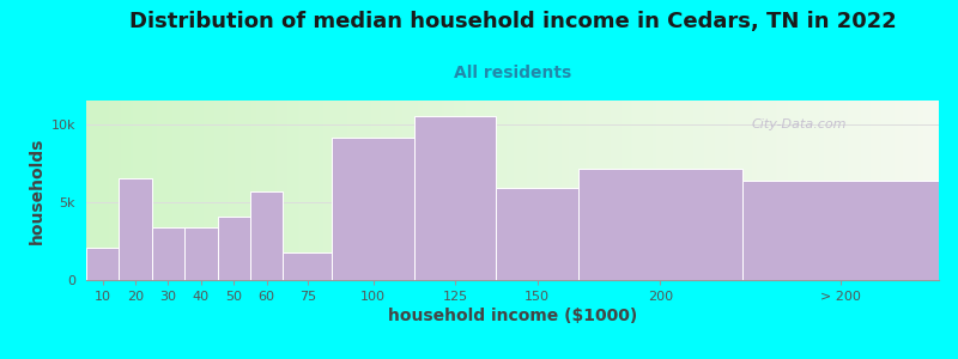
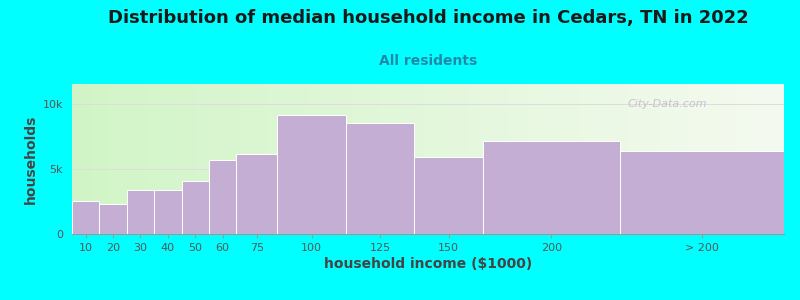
10: 2.1k -> 2.5k
20: 6.5k -> 2.3k
75: 1.8k -> 6.1k
125: 10.5k -> 8.5k
